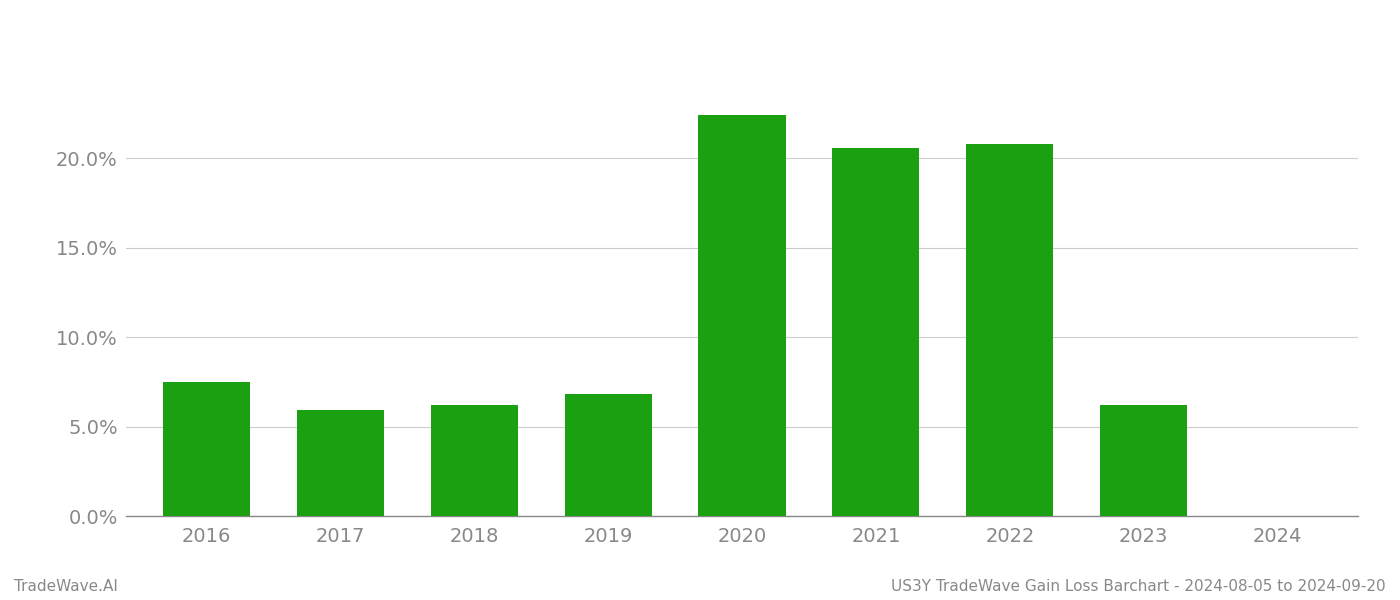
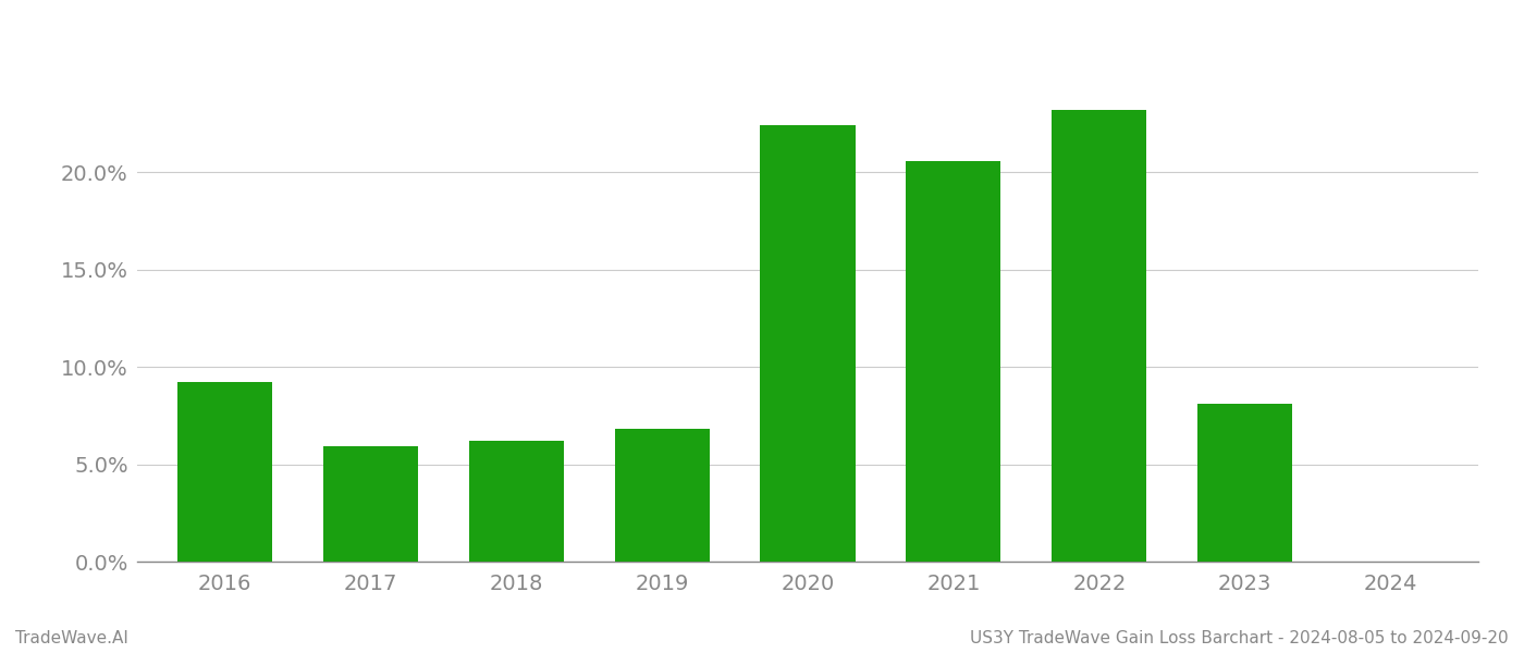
2016: 7.5% -> 9.2%
2022: 20.8% -> 23.2%
2023: 6.2% -> 8.1%
